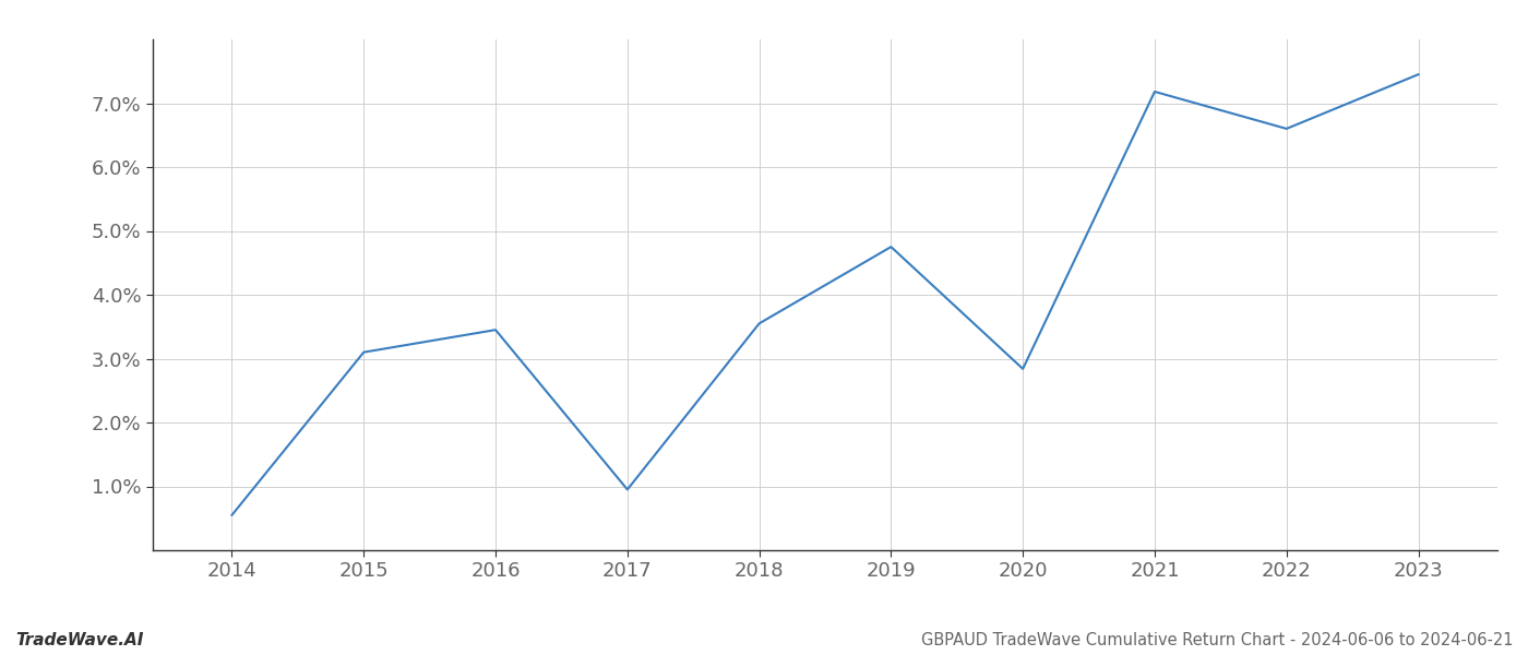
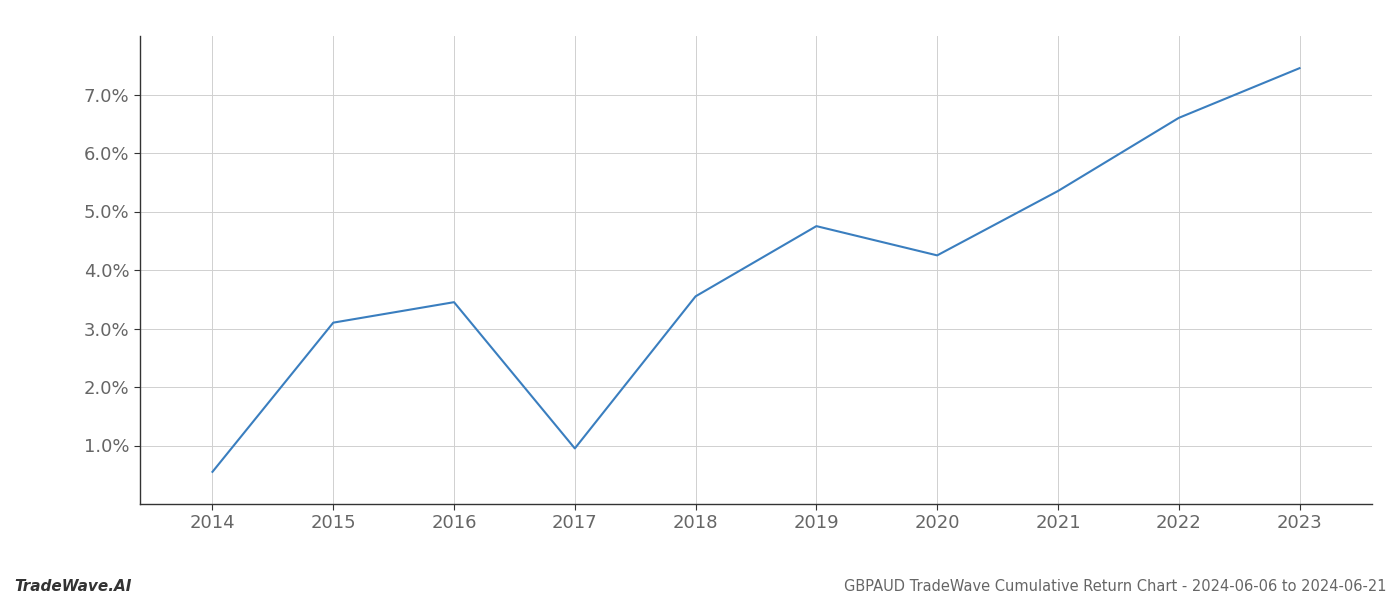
2020: 2.84% -> 4.25%
2021: 7.18% -> 5.35%
